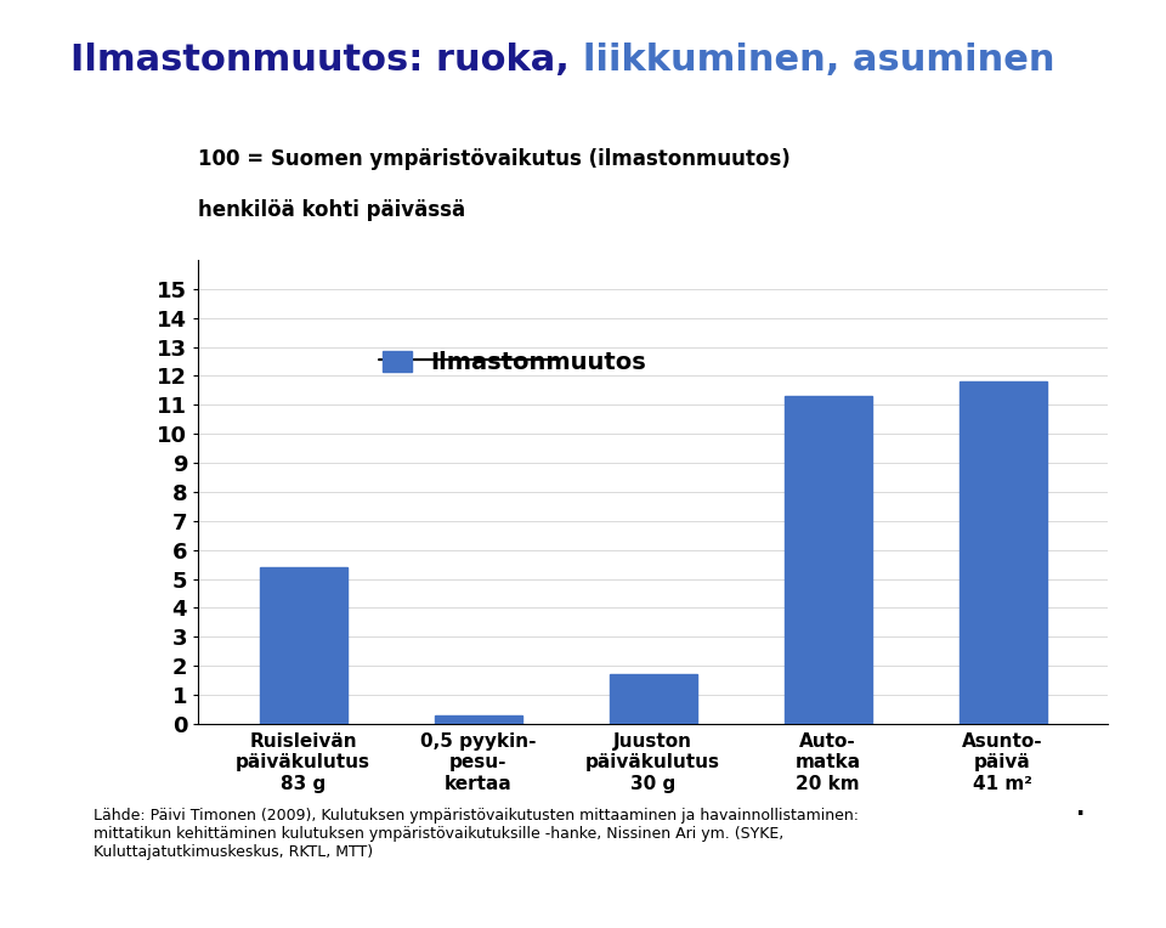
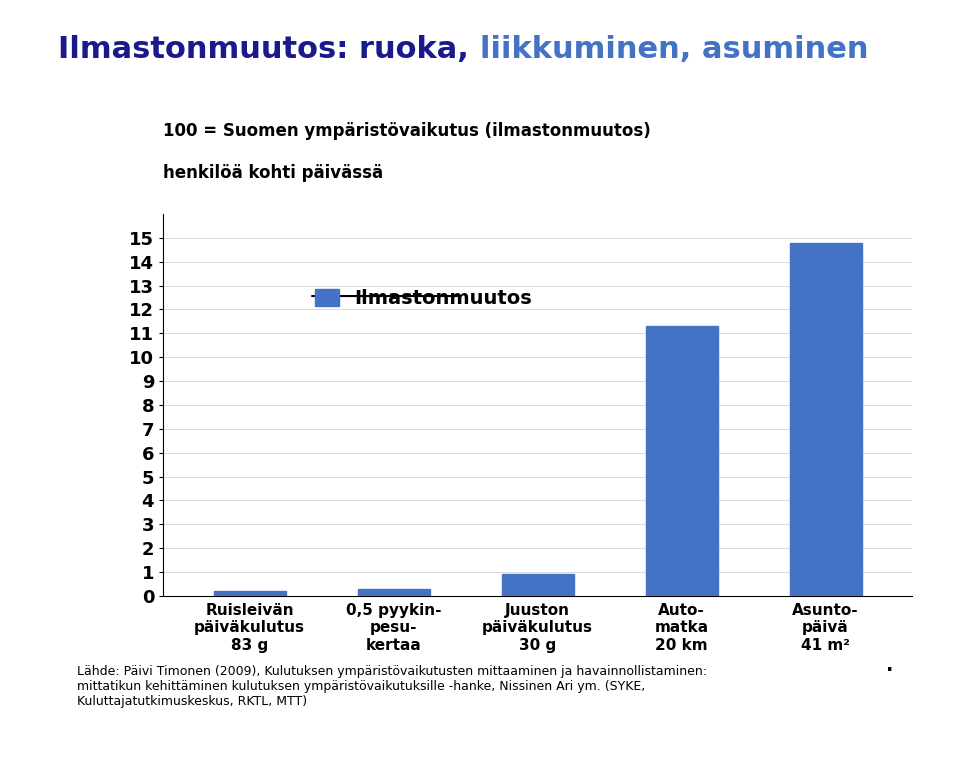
Ruisleivän päiväkulutus 83 g: 5.4 -> 0.2
Juuston päiväkulutus 30 g: 1.7 -> 0.9
Asunto- päivä 41 m²: 11.8 -> 14.8
